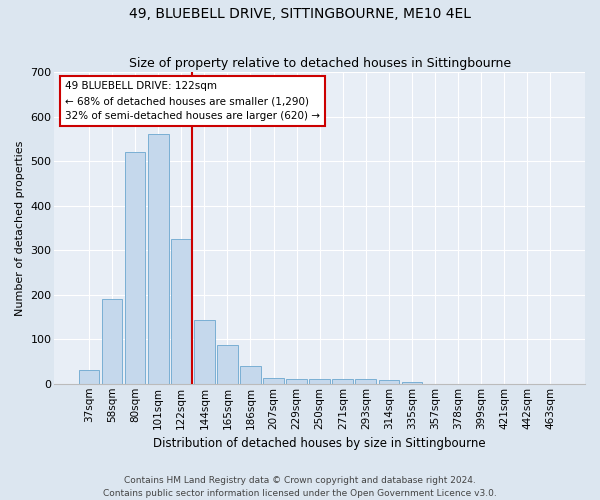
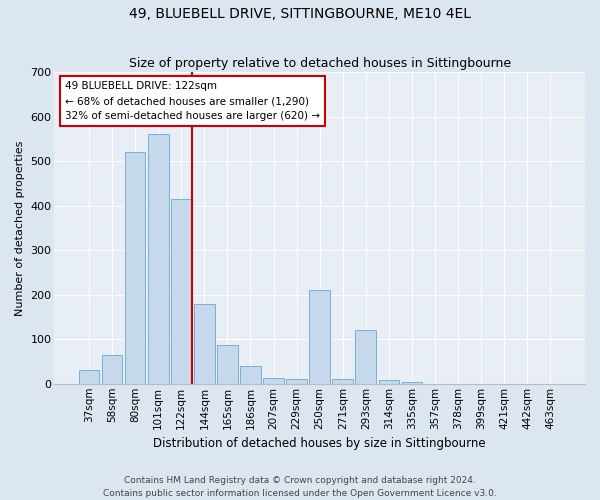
58sqm: 190 -> 65
122sqm: 325 -> 415
144sqm: 143 -> 180
250sqm: 10 -> 210
293sqm: 10 -> 120
